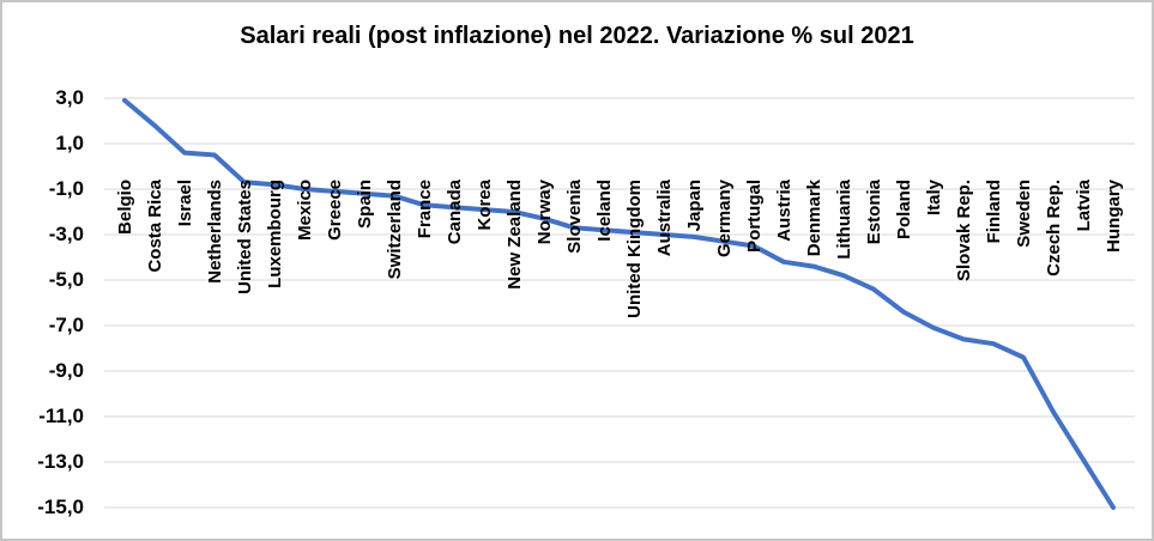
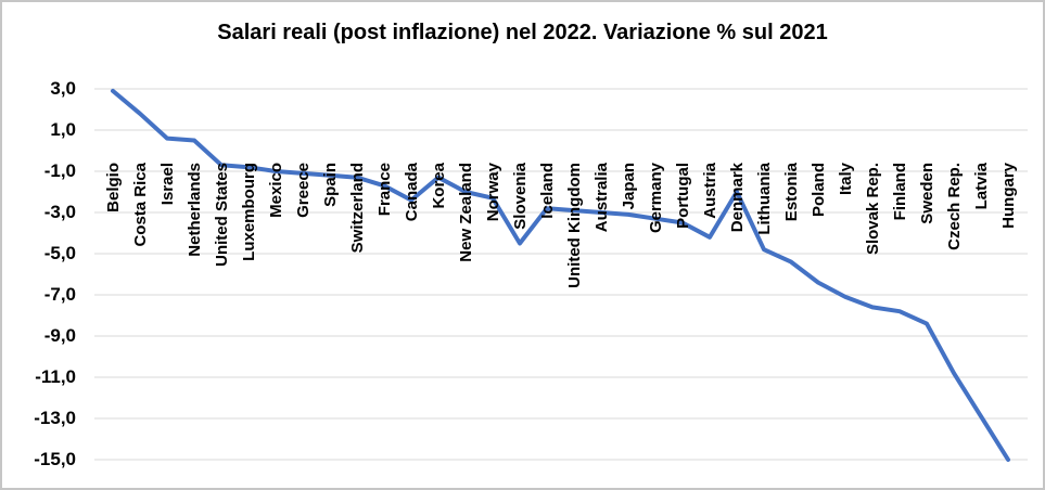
Canada: -1,8 -> -2,4
Korea: -1,9 -> -1,3
Slovenia: -2,7 -> -4,5
Denmark: -4,4 -> -2,0
